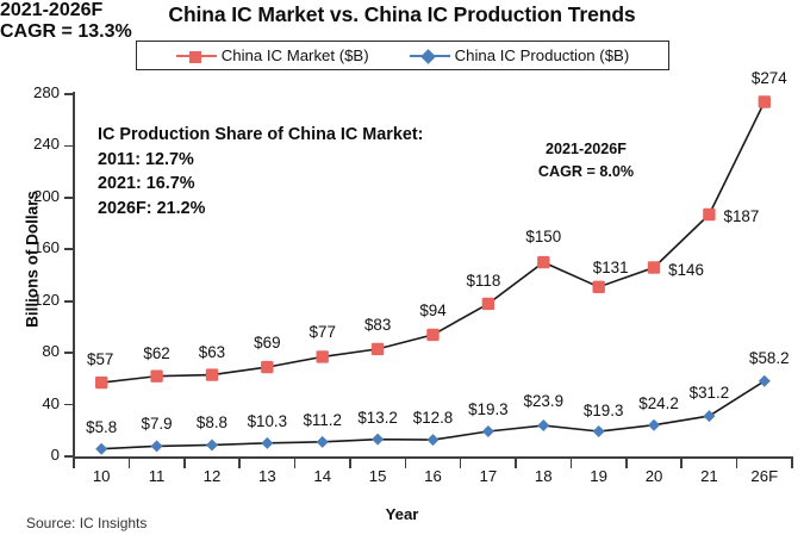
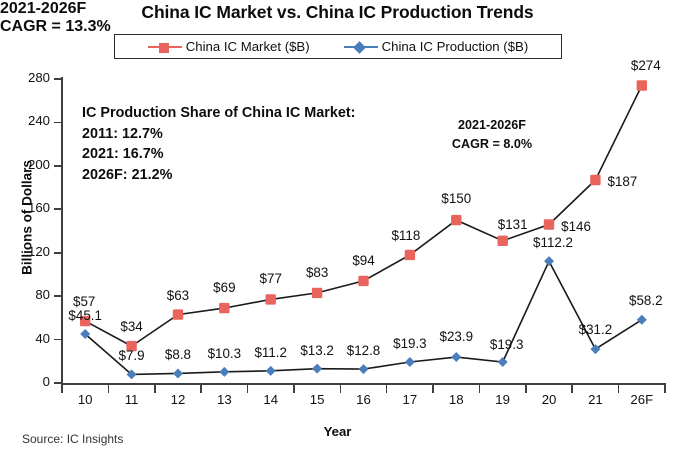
China IC Production ($B)/10: $5.8 -> $45.1
China IC Market ($B)/11: $62 -> $34
China IC Production ($B)/20: $24.2 -> $112.2
